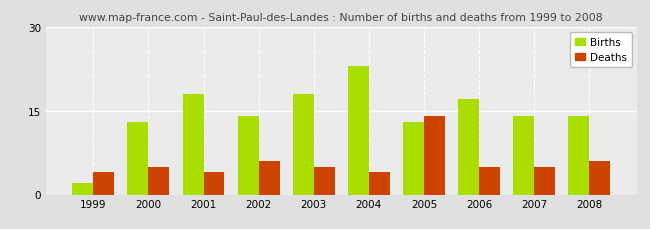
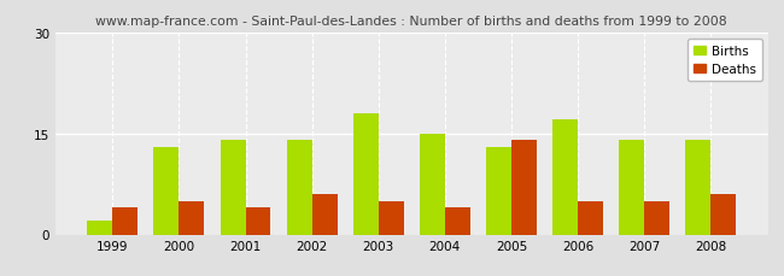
Births/2001: 18 -> 14
Births/2004: 23 -> 15
